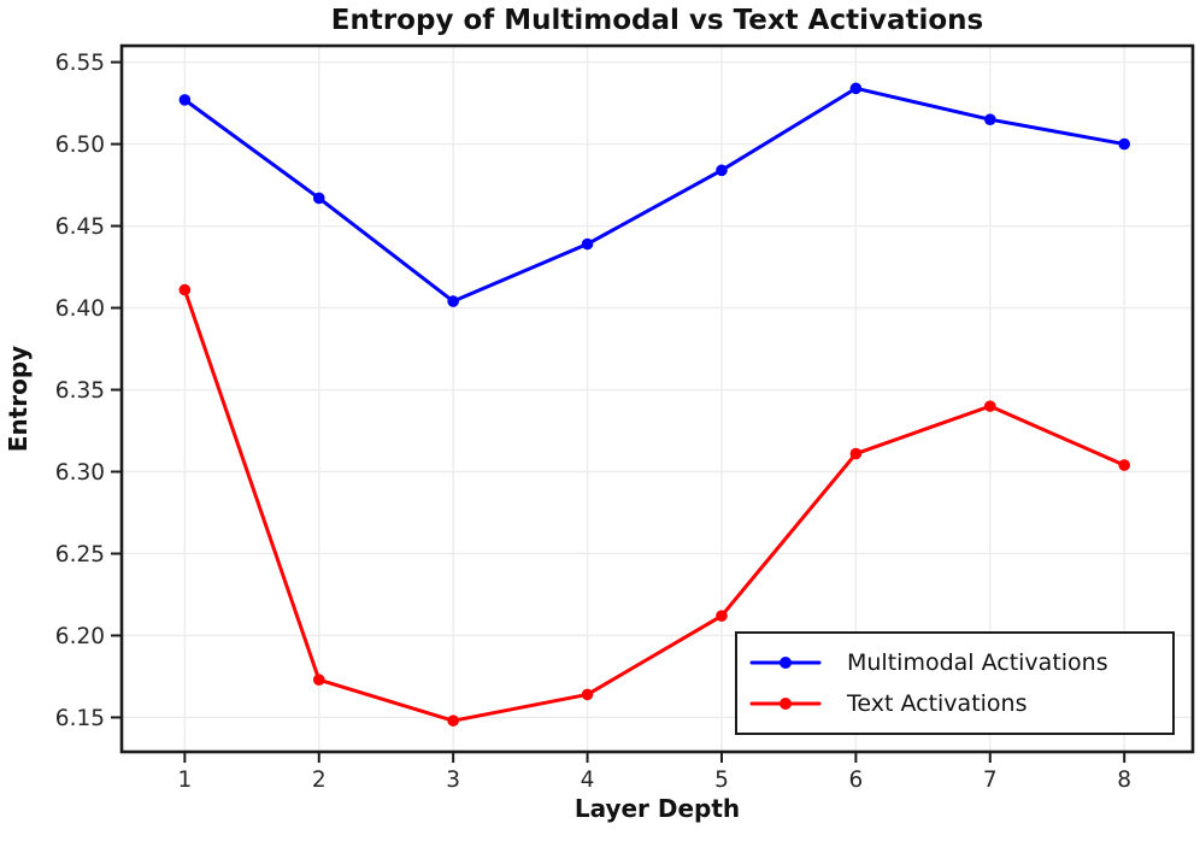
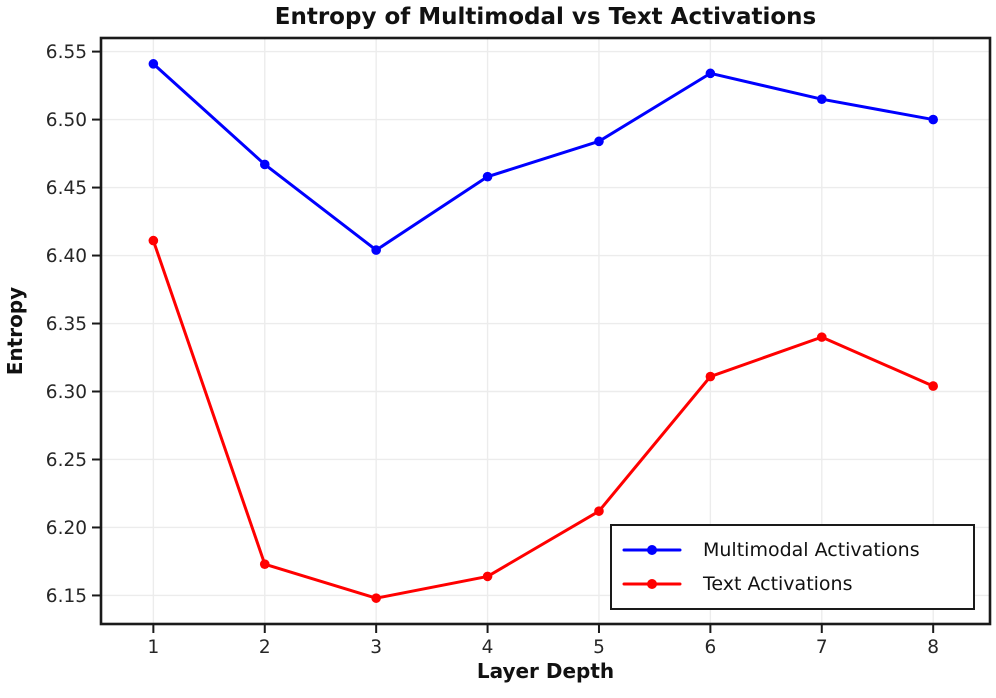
Multimodal Activations/1: 6.527 -> 6.541
Multimodal Activations/4: 6.439 -> 6.458
